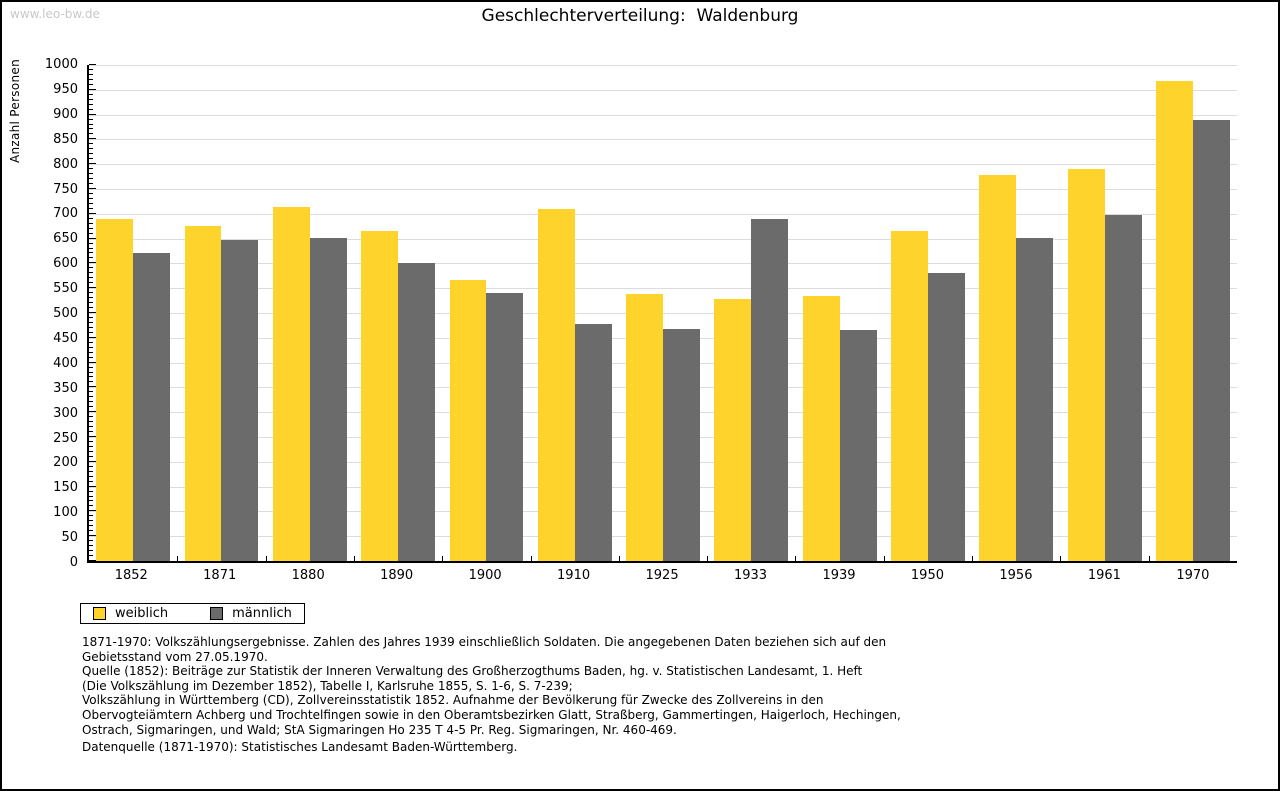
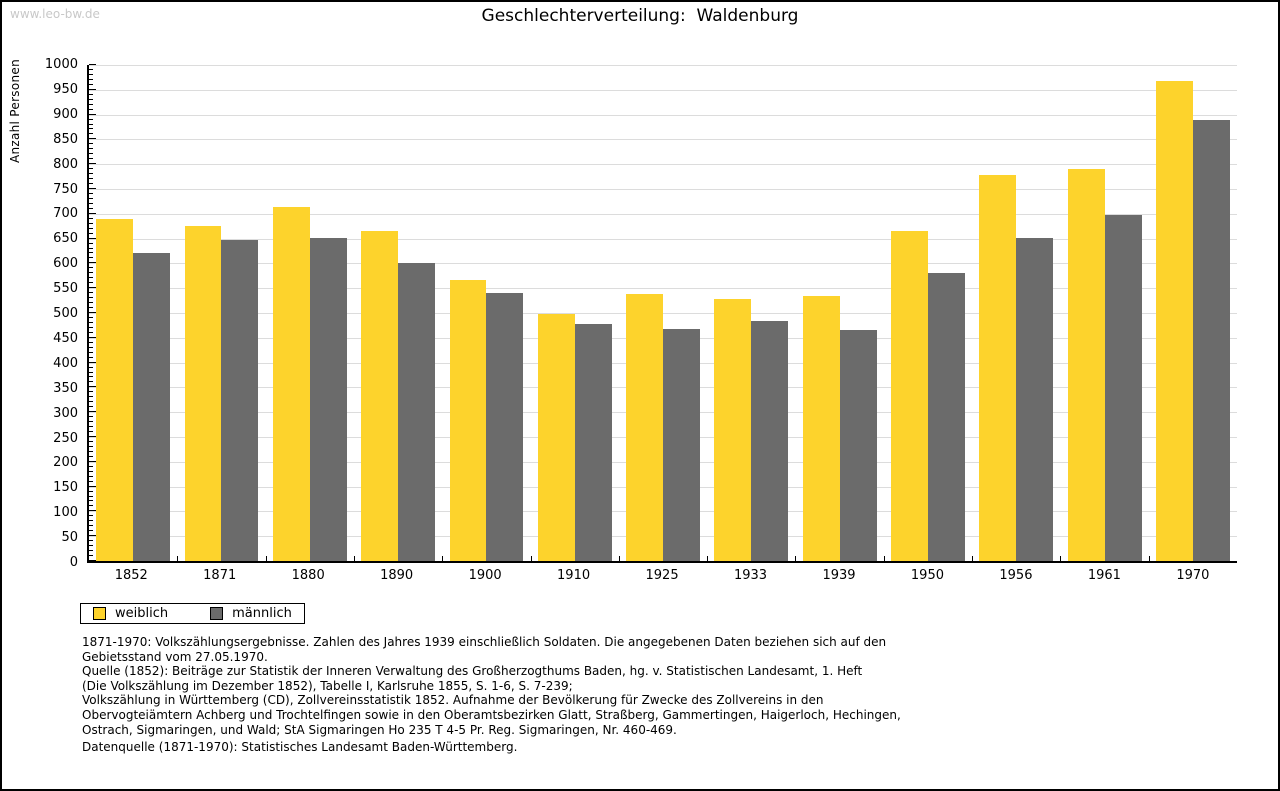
weiblich/1910: 710 -> 500
männlich/1933: 690 -> 480
